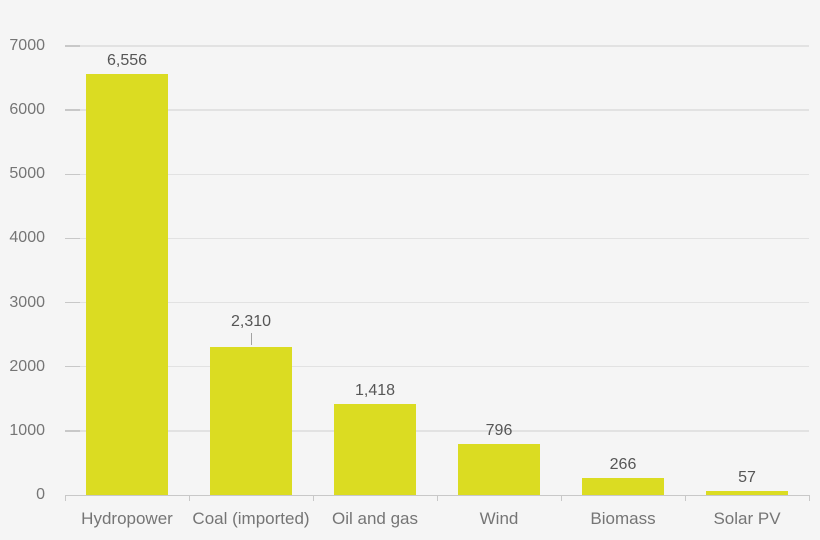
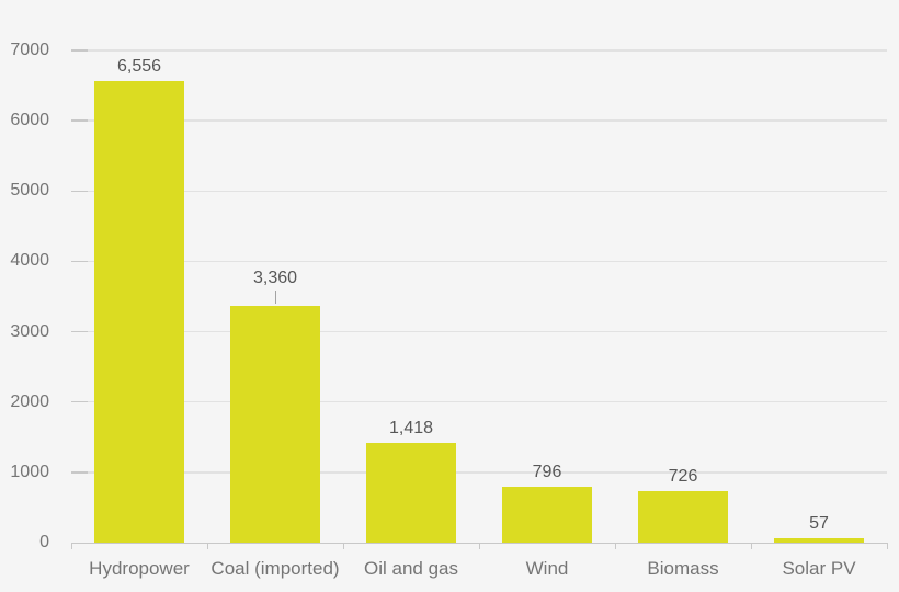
Coal (imported): 2,310 -> 3,360
Biomass: 266 -> 726
